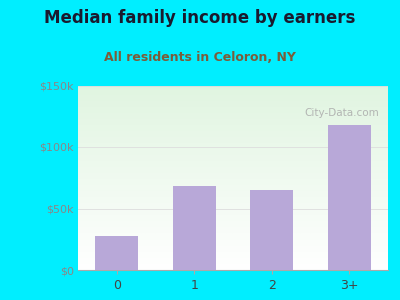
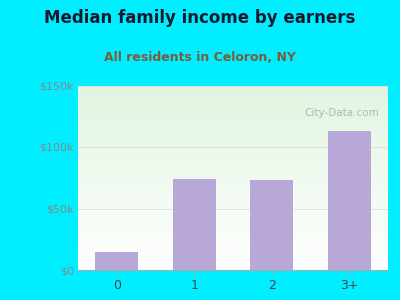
0: $28k -> $15k
1: $68k -> $74k
2: $65k -> $73k
3+: $118k -> $113k
